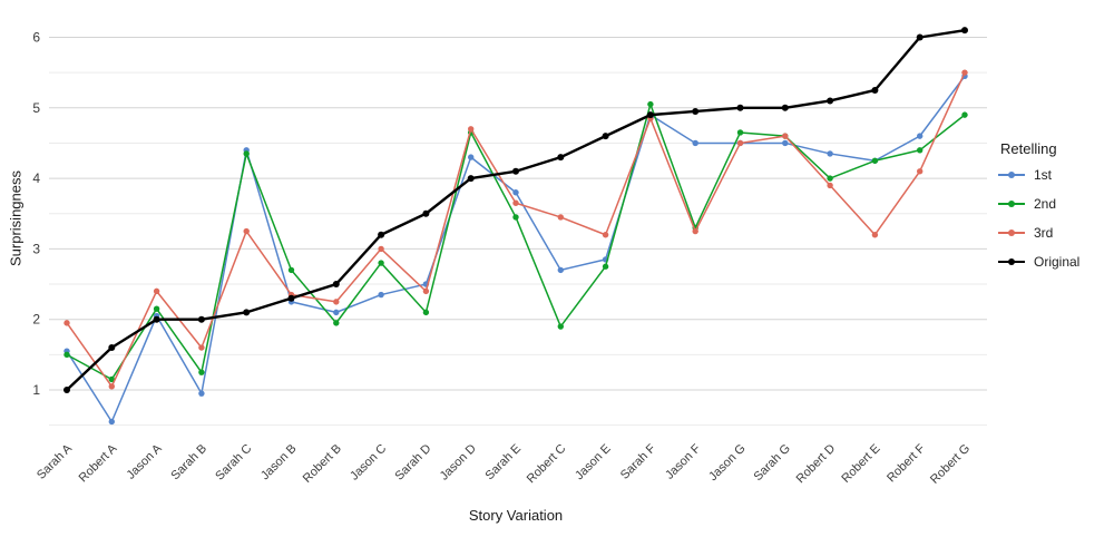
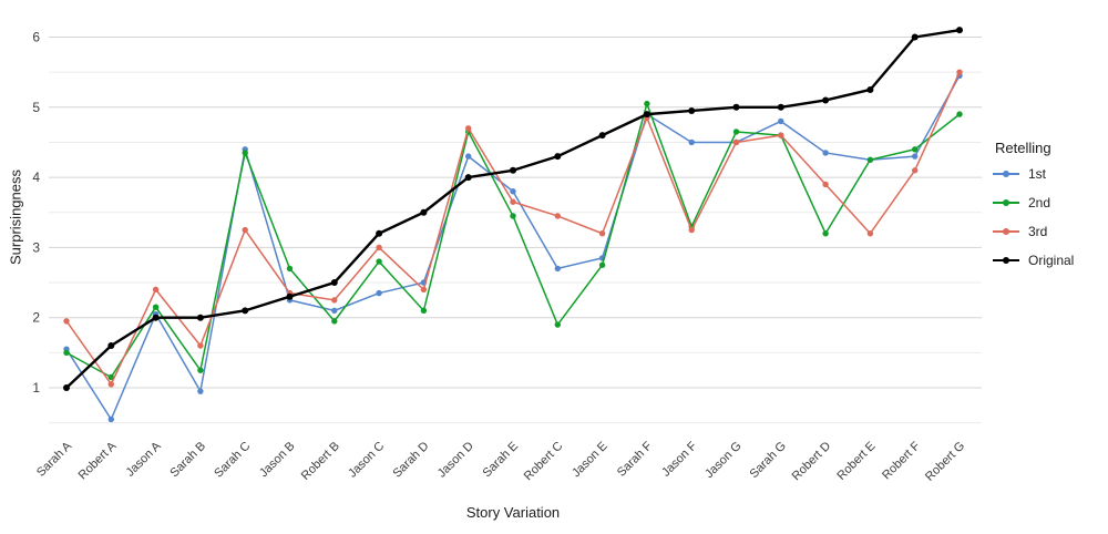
1st/Sarah G: 4.5 -> 4.8
2nd/Robert D: 4.0 -> 3.2
1st/Robert F: 4.6 -> 4.3
